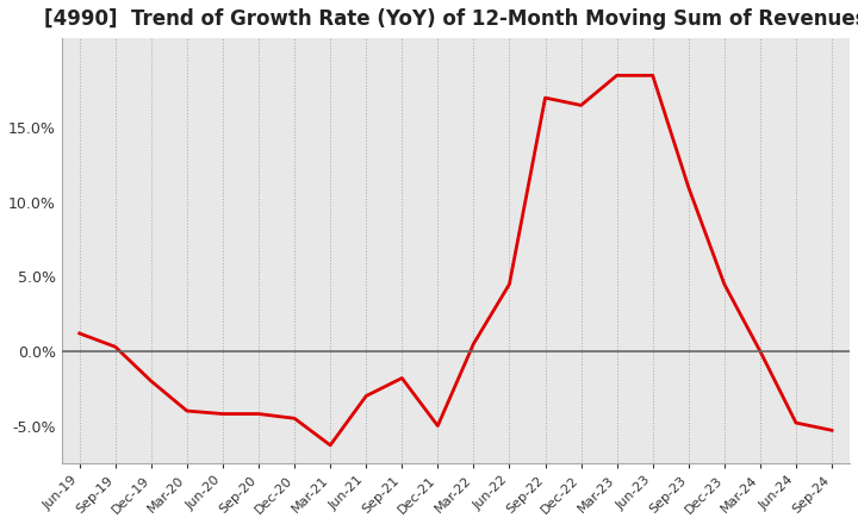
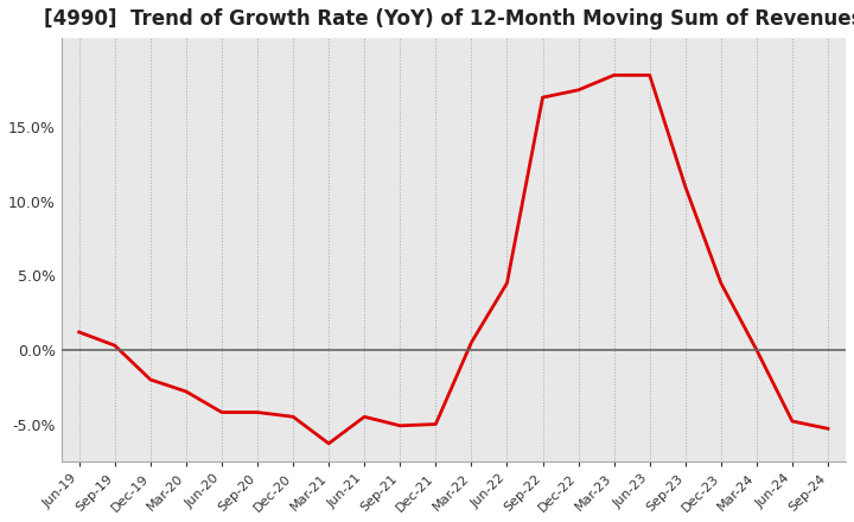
Mar-20: -4.0% -> -2.8%
Jun-21: -3.0% -> -4.5%
Sep-21: -1.8% -> -5.1%
Dec-22: 16.5% -> 17.5%
